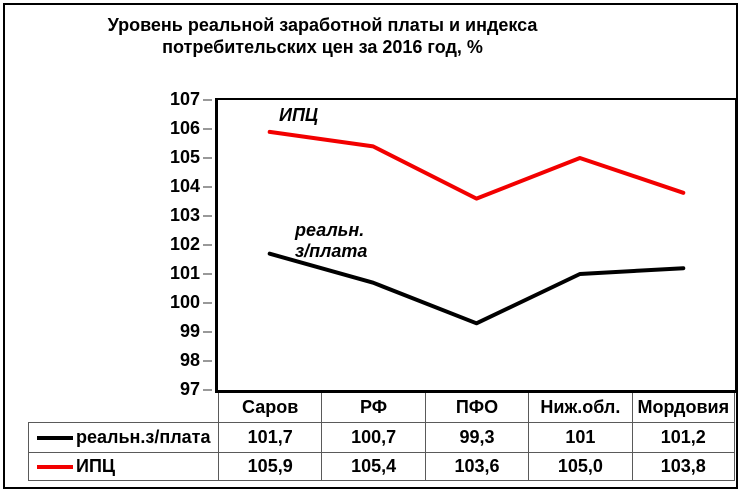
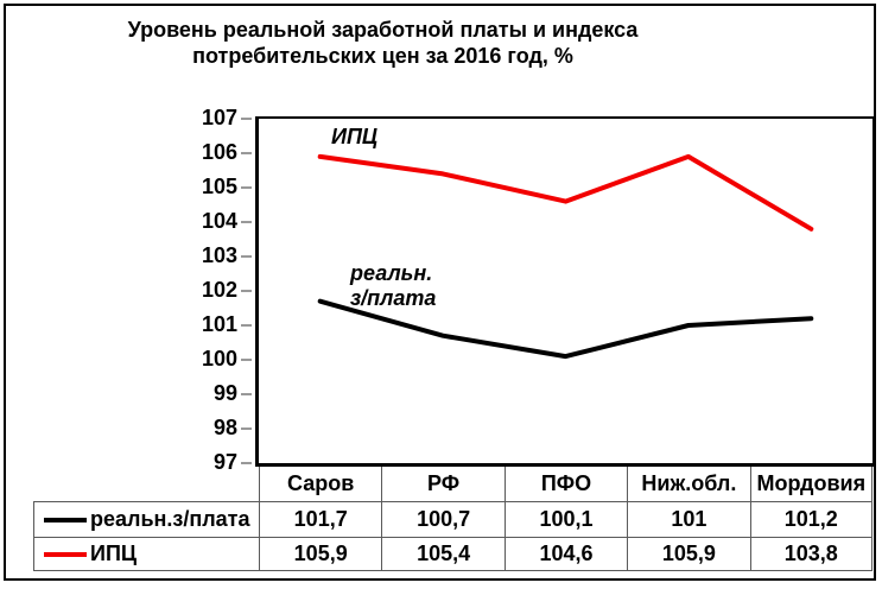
реальн.з/плата/ПФО: 99,3 -> 100,1
ИПЦ/ПФО: 103,6 -> 104,6
ИПЦ/Ниж.обл.: 105,0 -> 105,9
